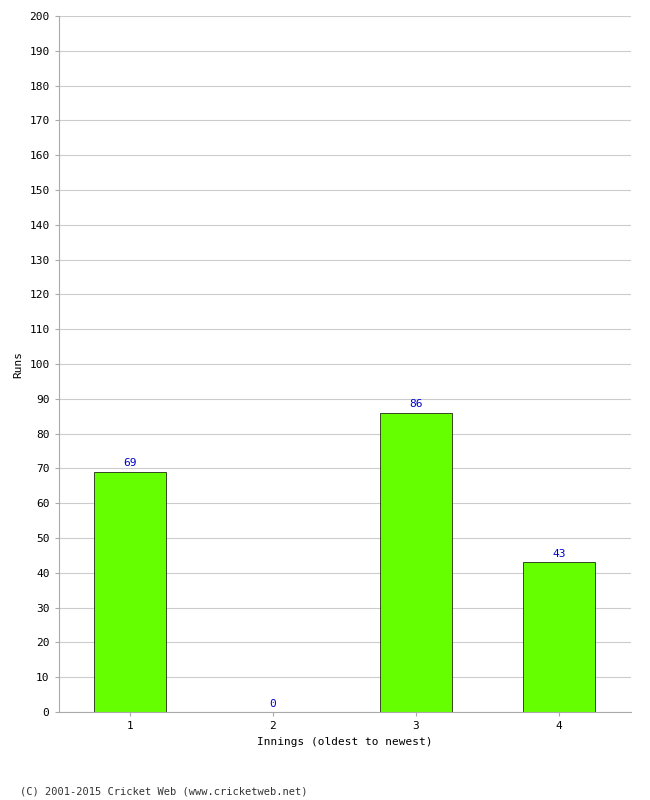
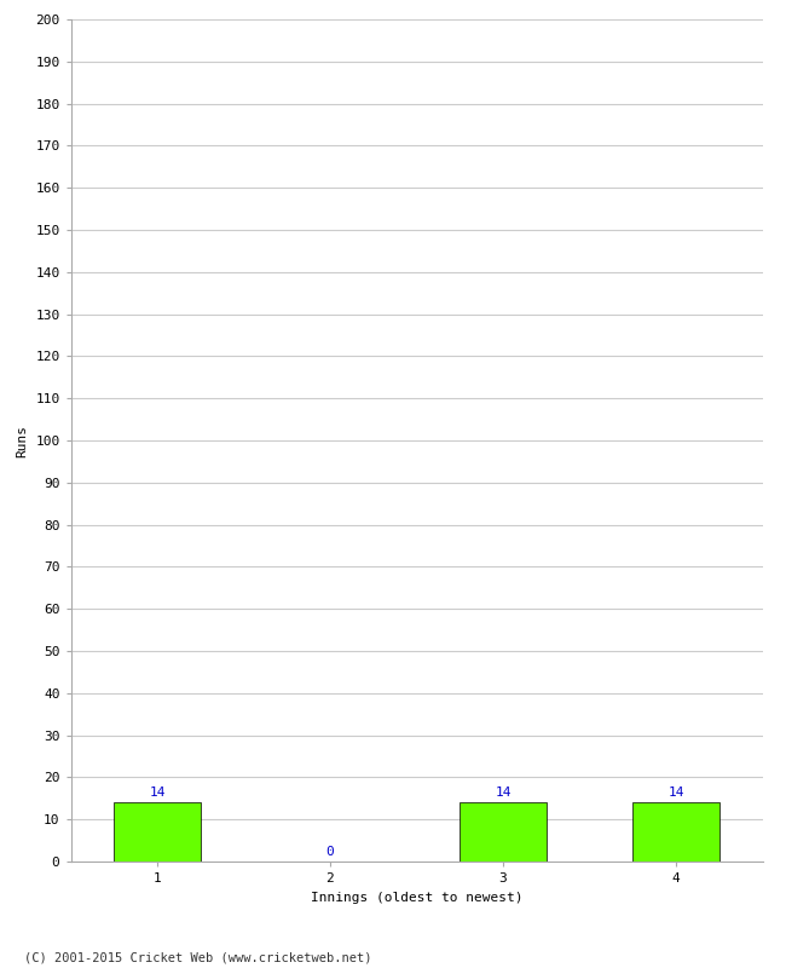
1: 69 -> 14
3: 86 -> 14
4: 43 -> 14
